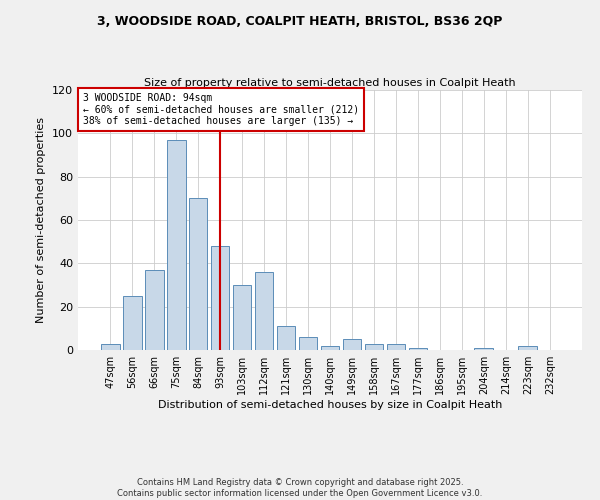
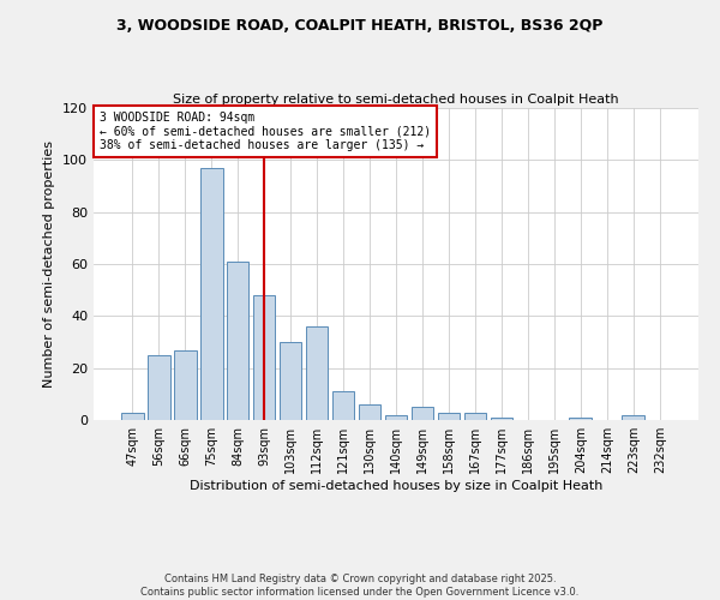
66sqm: 37 -> 27
84sqm: 70 -> 61
